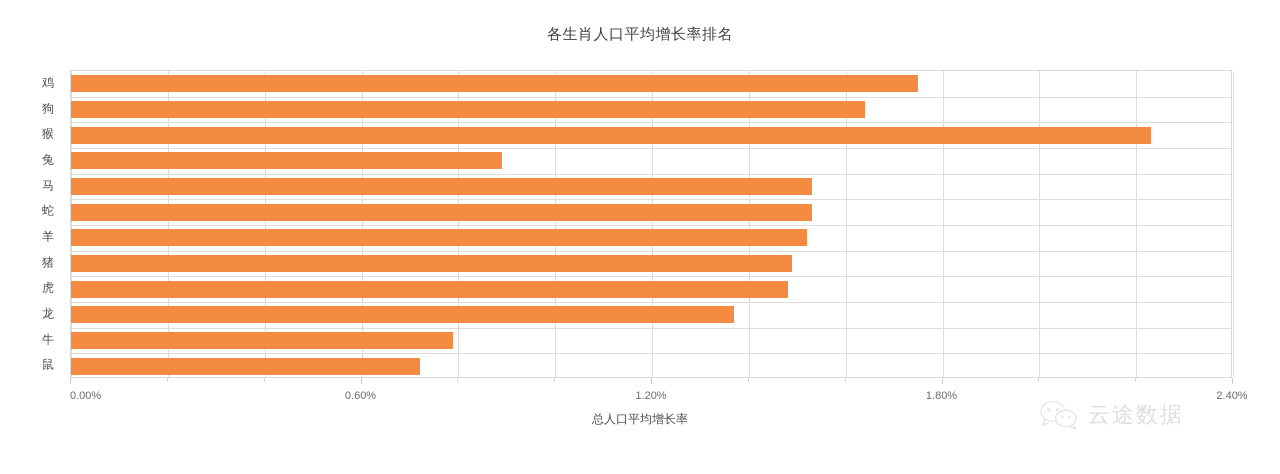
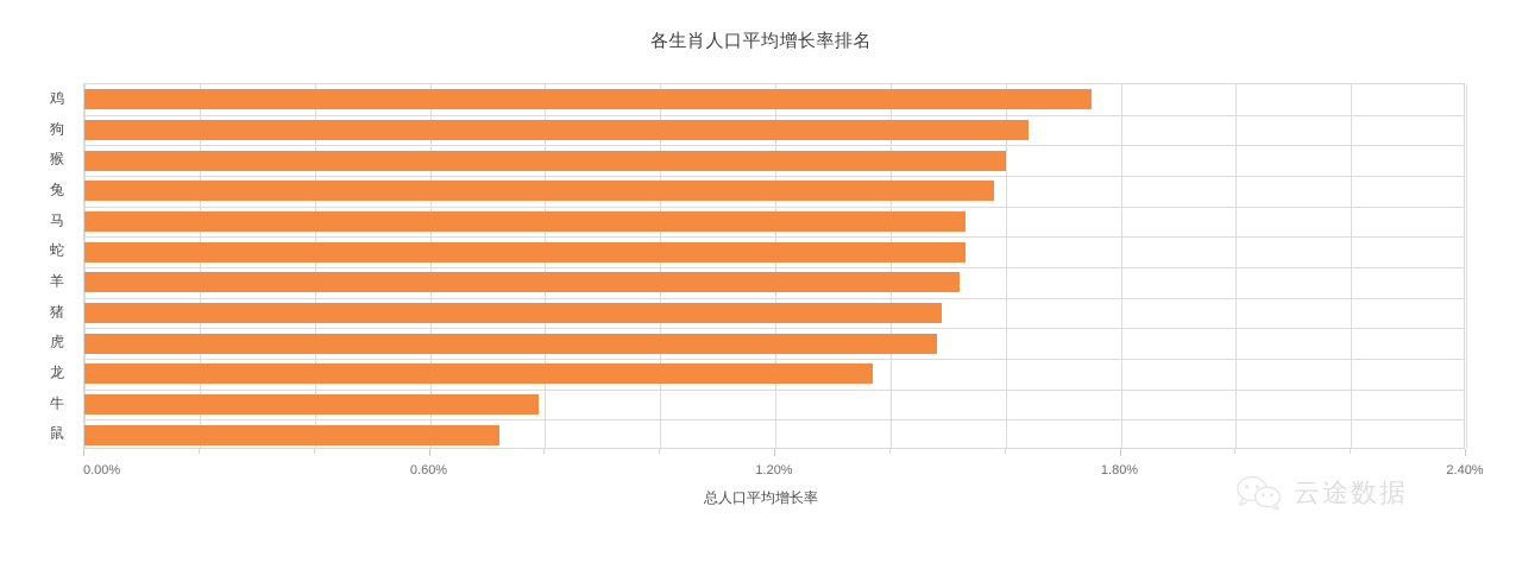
猴: 2.23% -> 1.60%
兔: 0.89% -> 1.58%
